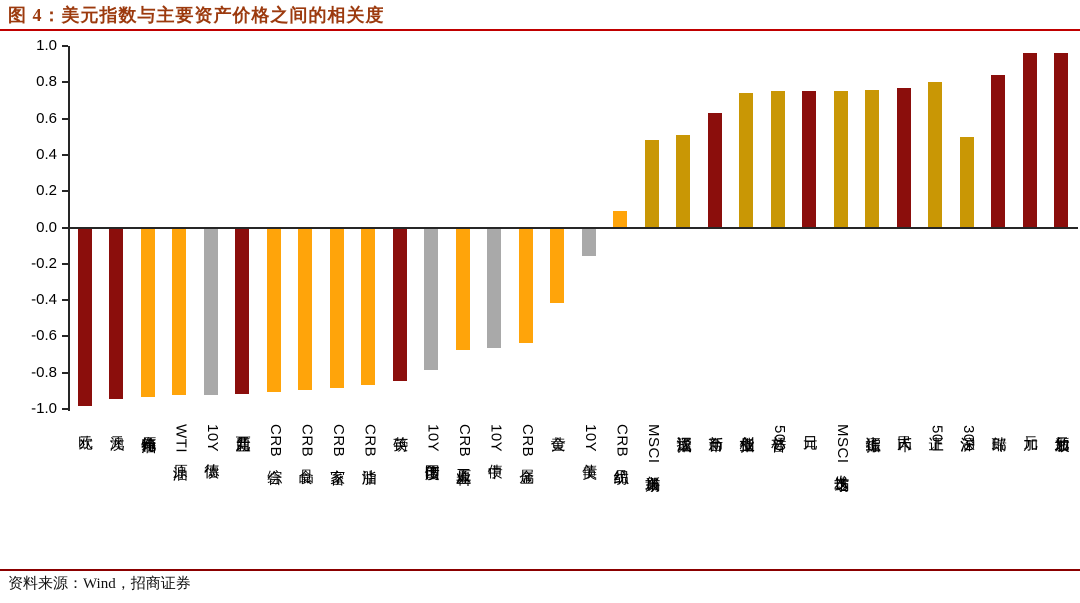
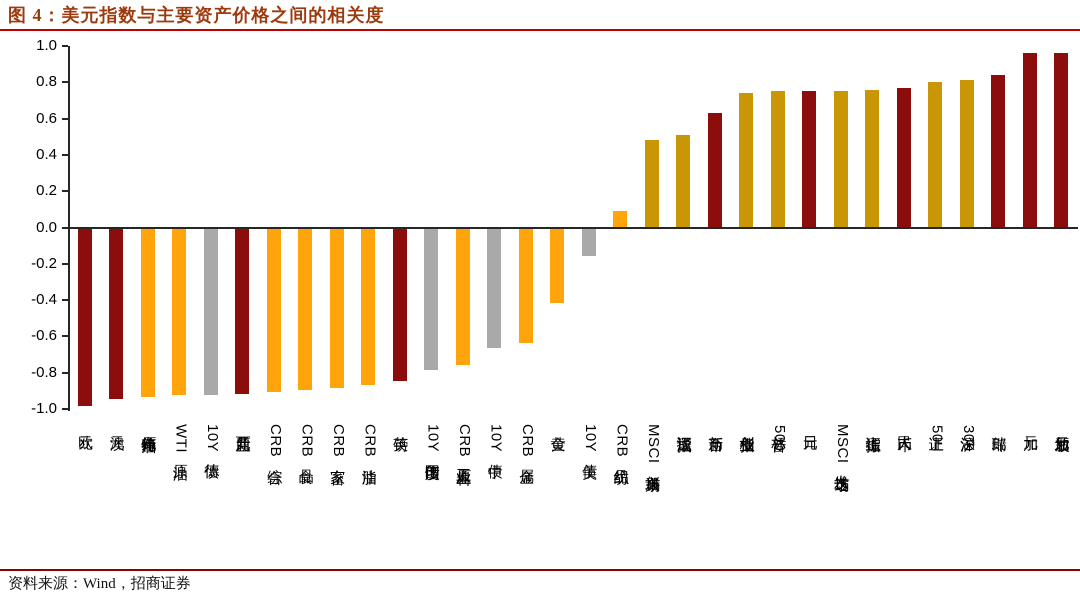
CRB工业原料: -0.67 -> -0.75
沪深300: 0.50 -> 0.81
